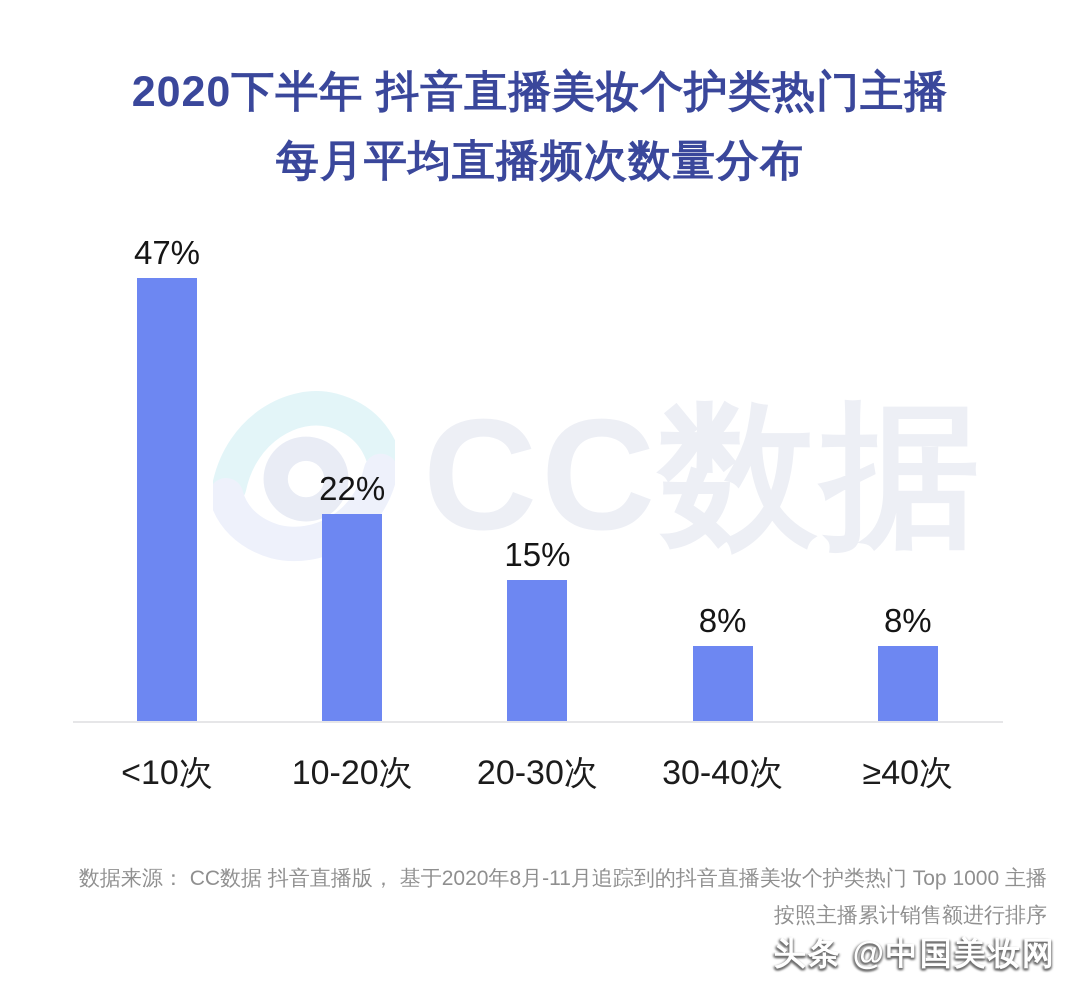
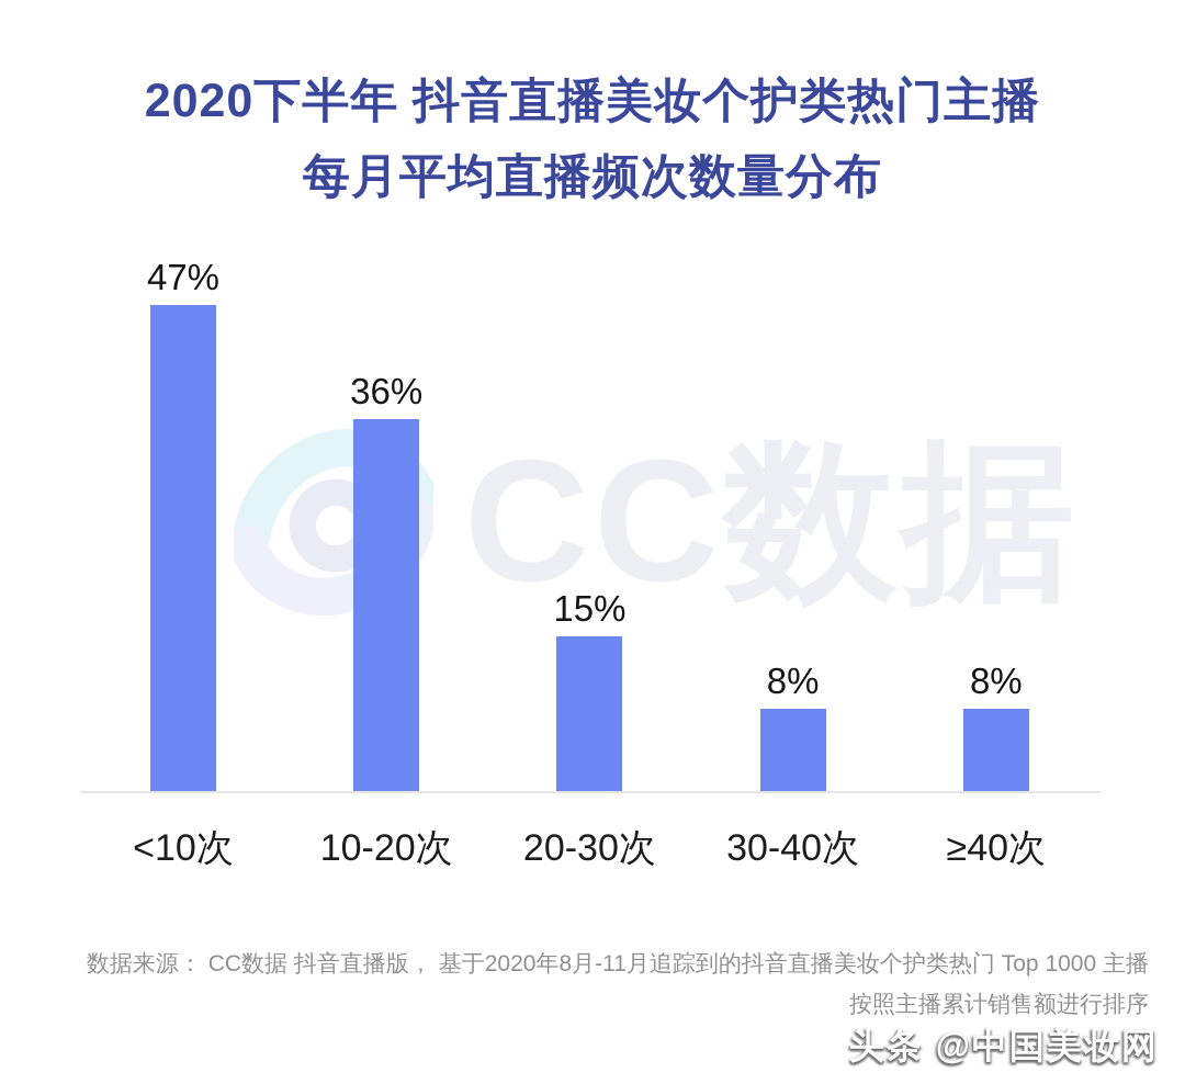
10-20次: 22% -> 36%
